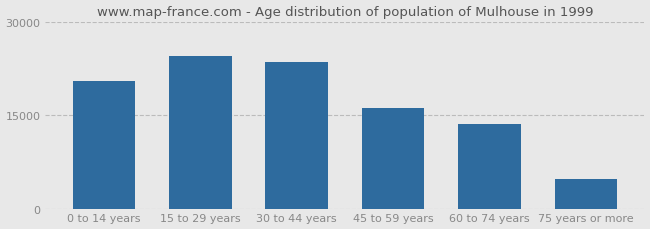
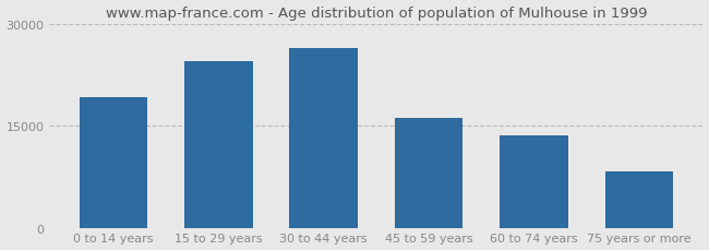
0 to 14 years: 20500 -> 19200
30 to 44 years: 23500 -> 26400
75 years or more: 4800 -> 8200
